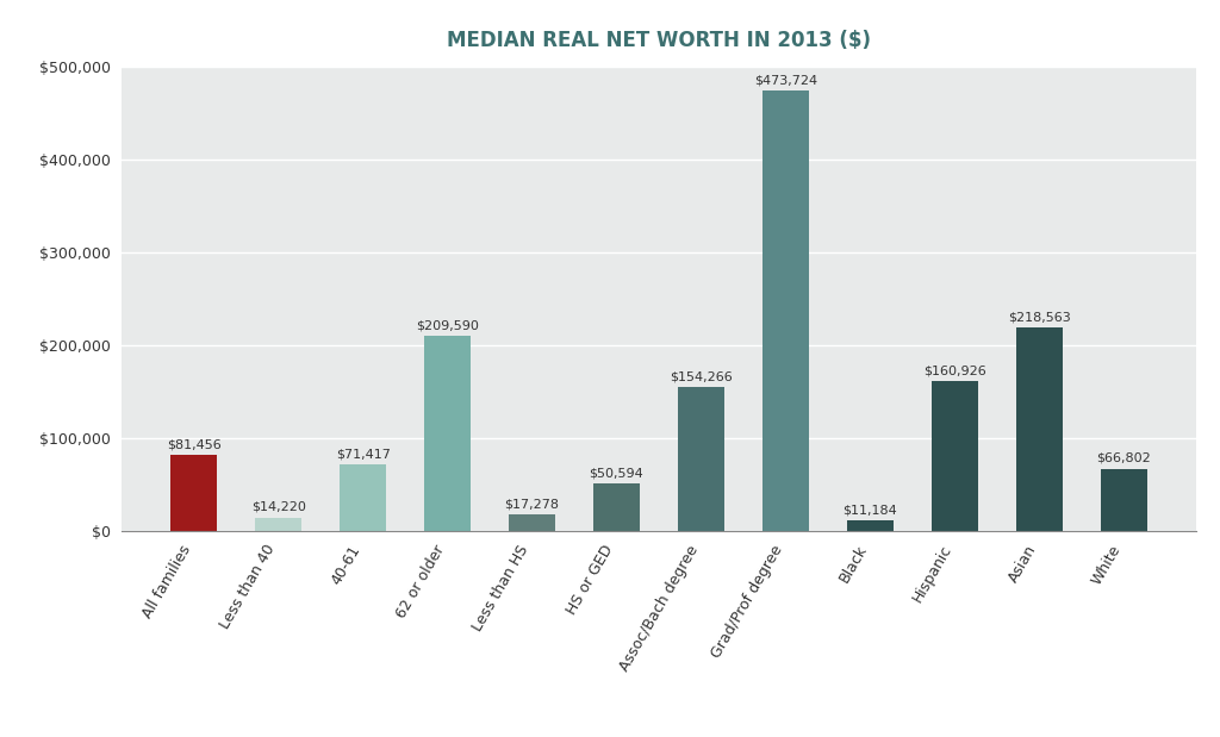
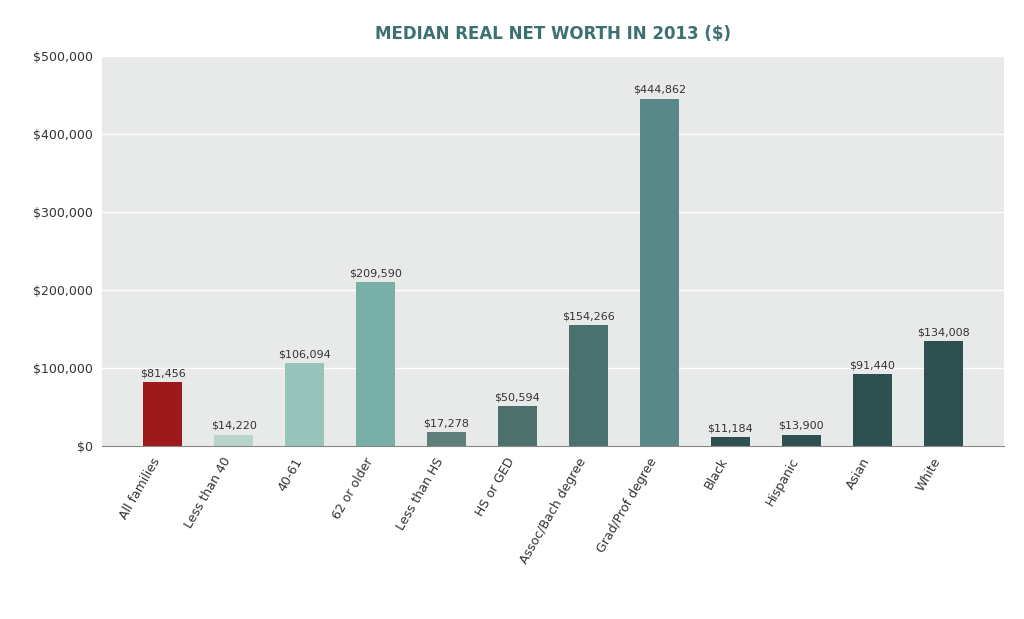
40-61: $71,417 -> $106,094
Grad/Prof degree: $473,724 -> $444,862
Hispanic: $160,926 -> $13,900
Asian: $218,563 -> $91,440
White: $66,802 -> $134,008
